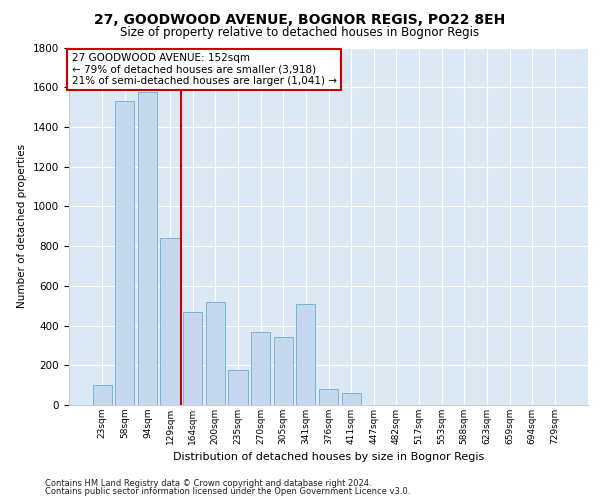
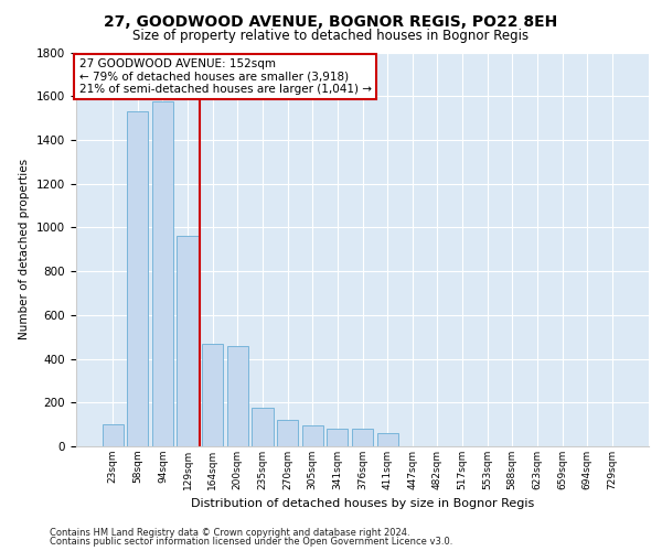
129sqm: 840 -> 960
200sqm: 520 -> 460
270sqm: 370 -> 120
305sqm: 340 -> 100
341sqm: 510 -> 80
